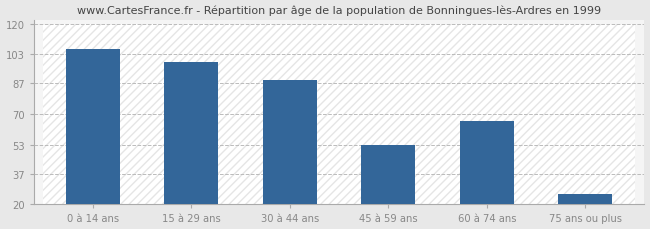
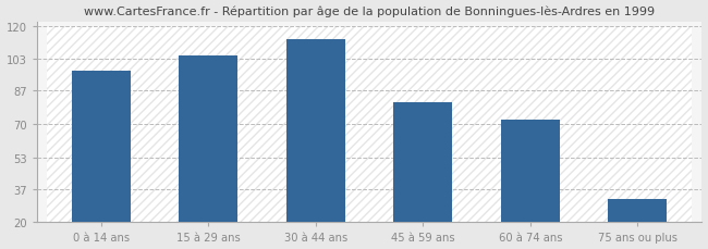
0 à 14 ans: 106 -> 97
15 à 29 ans: 99 -> 105
30 à 44 ans: 89 -> 113
45 à 59 ans: 53 -> 81
60 à 74 ans: 66 -> 72
75 ans ou plus: 26 -> 32
